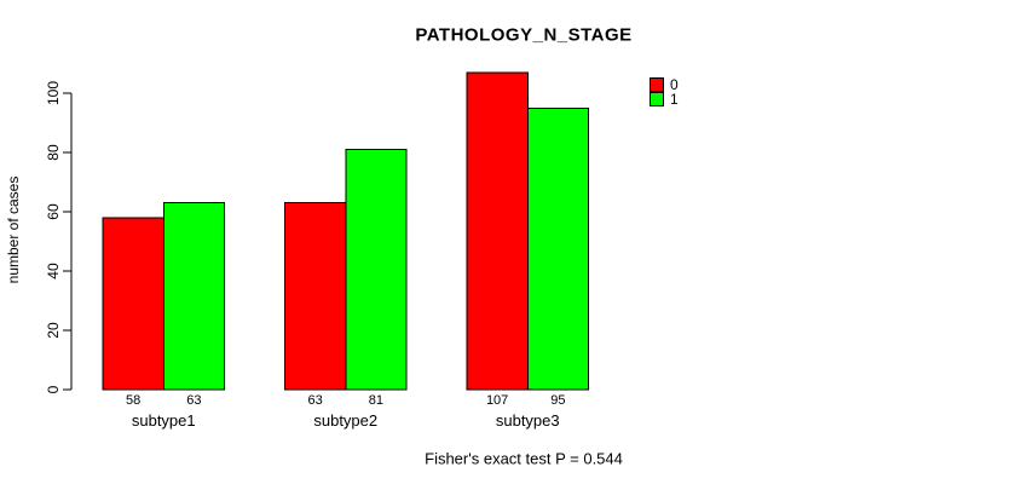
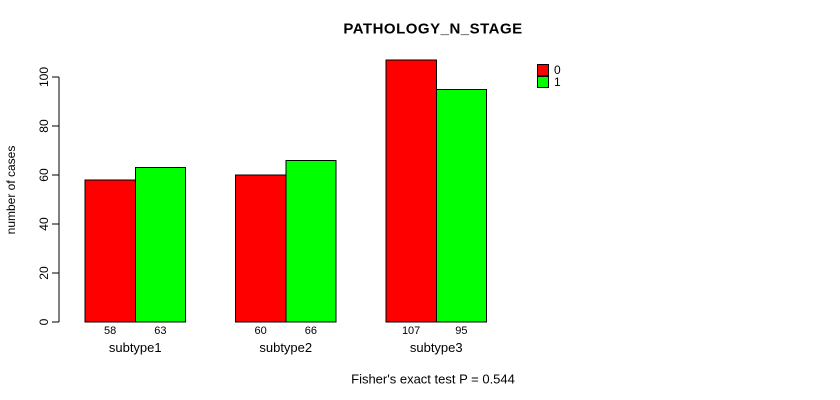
0/subtype2: 63 -> 60
1/subtype2: 81 -> 66
